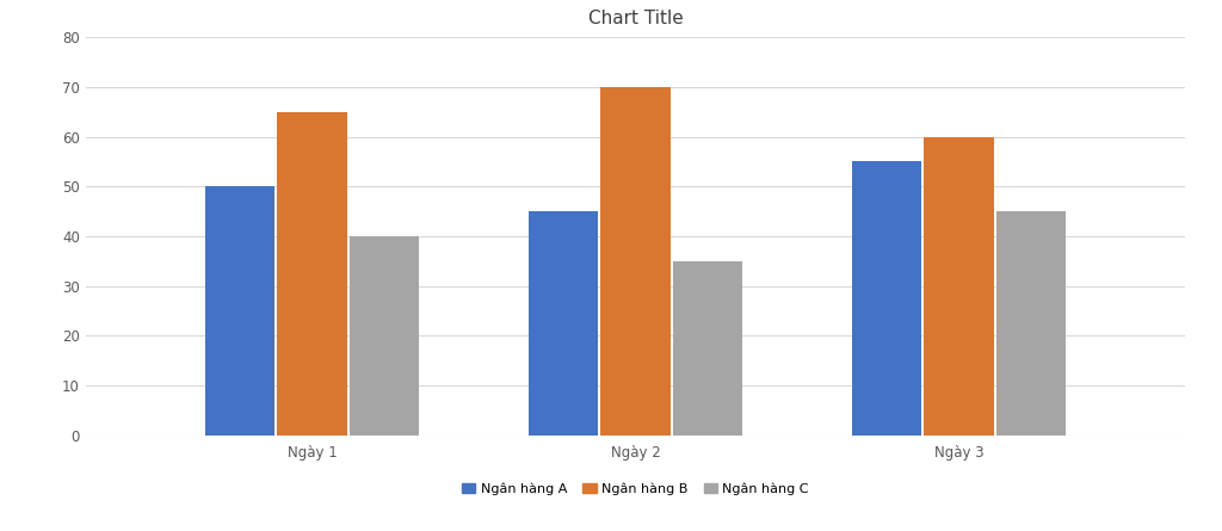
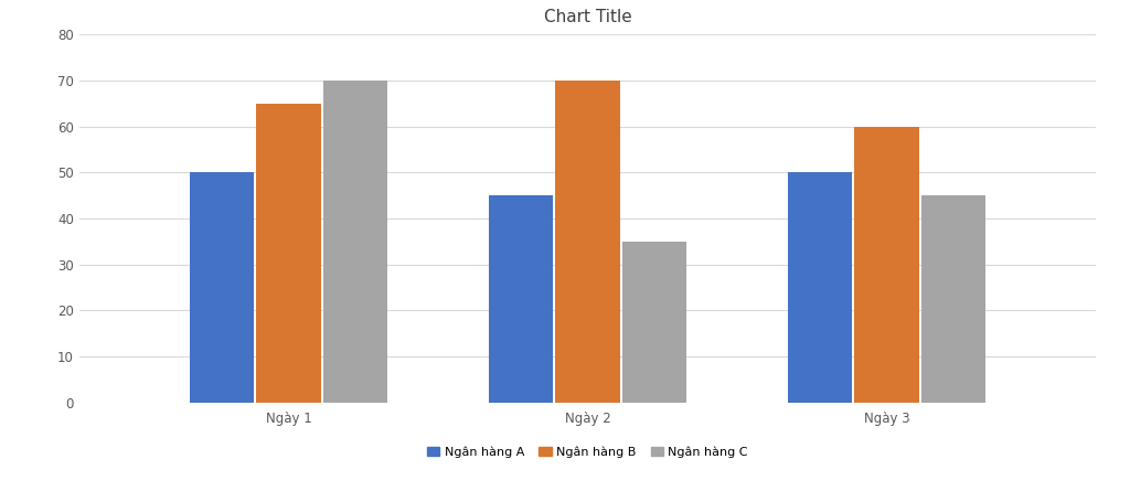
Ngân hàng C/Ngày 1: 40 -> 70
Ngân hàng A/Ngày 3: 55 -> 50
